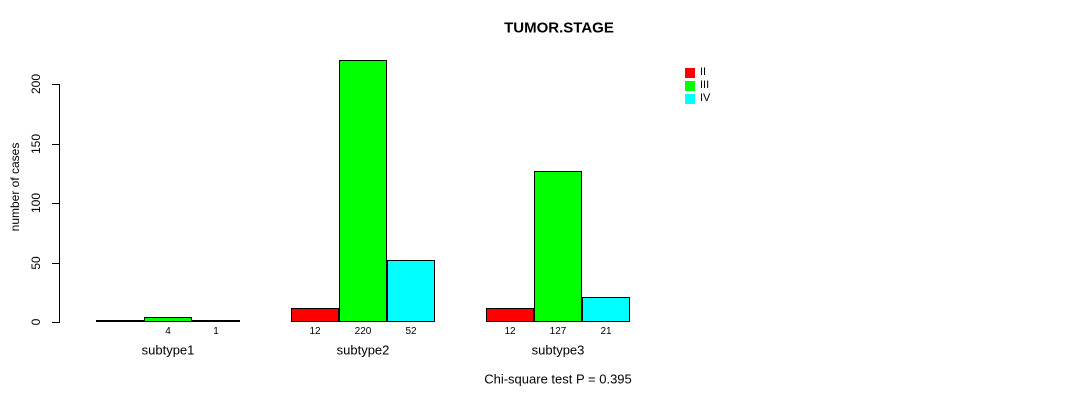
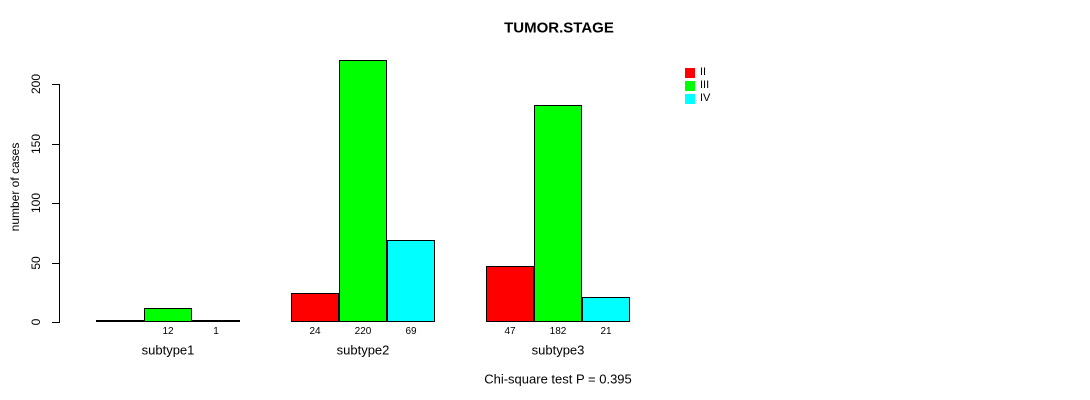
III/subtype1: 4 -> 12
II/subtype2: 12 -> 24
IV/subtype2: 52 -> 69
II/subtype3: 12 -> 47
III/subtype3: 127 -> 182
